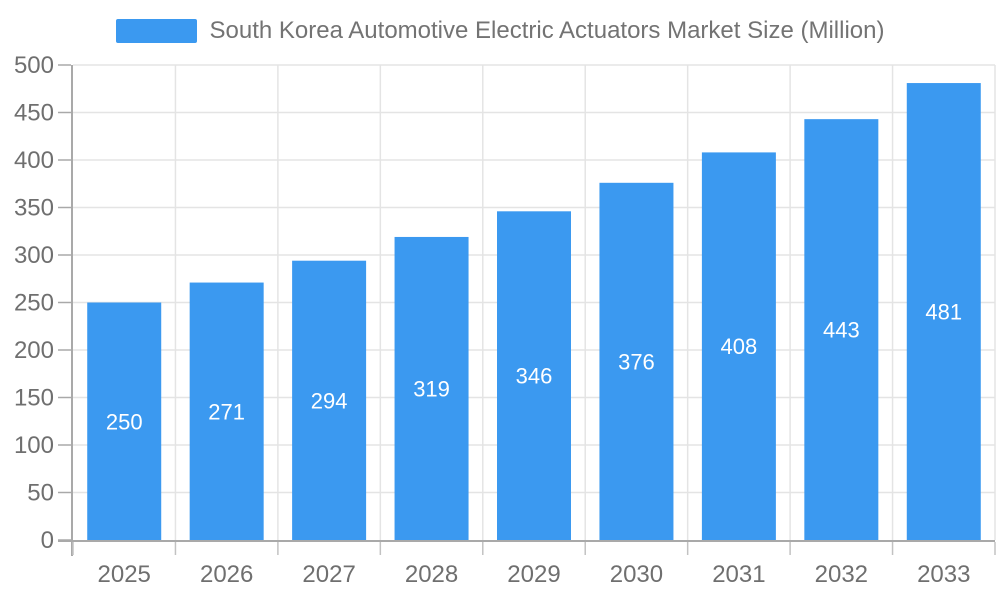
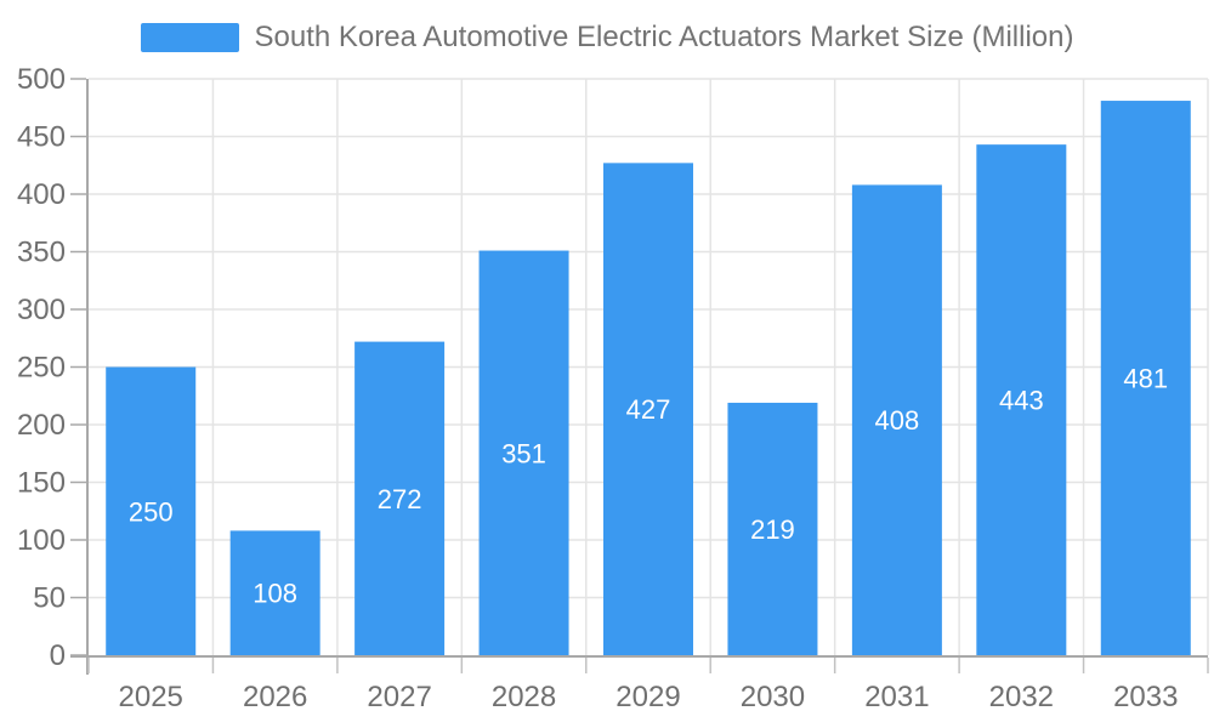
2026: 271 -> 108
2027: 294 -> 272
2028: 319 -> 351
2029: 346 -> 427
2030: 376 -> 219
